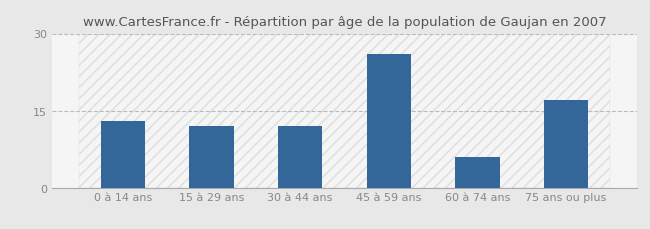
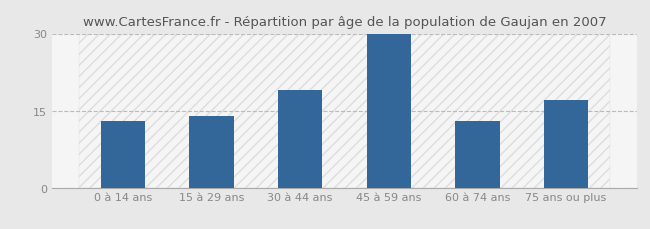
15 à 29 ans: 12 -> 14
30 à 44 ans: 12 -> 19
45 à 59 ans: 26 -> 30
60 à 74 ans: 6 -> 13
